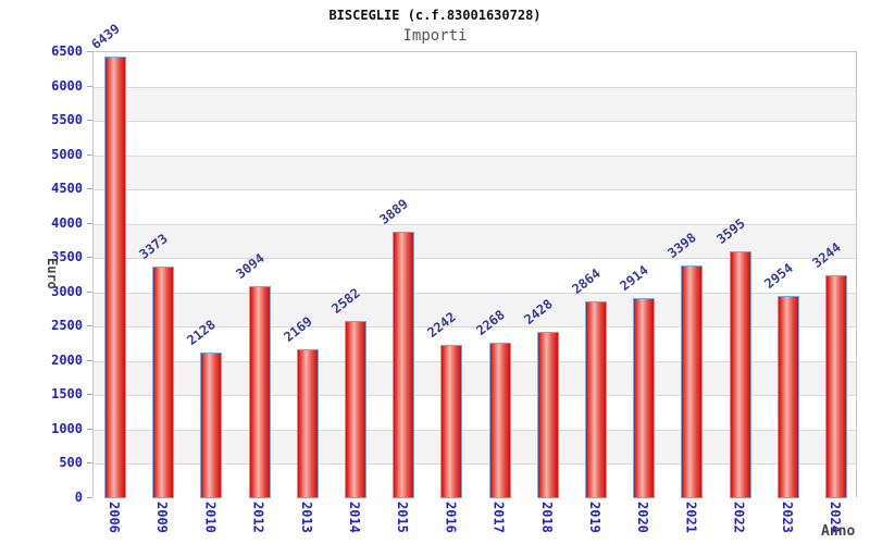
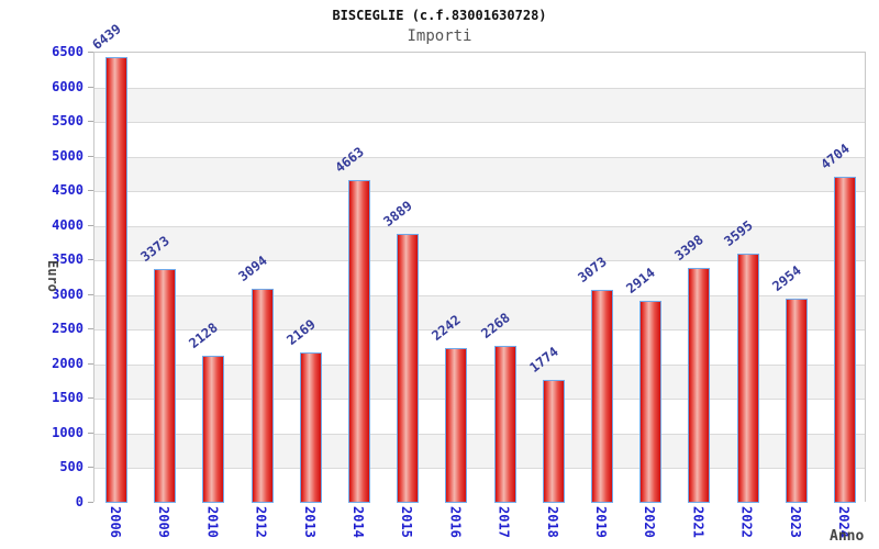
2014: 2582 -> 4663
2018: 2428 -> 1774
2019: 2864 -> 3073
2024: 3244 -> 4704
